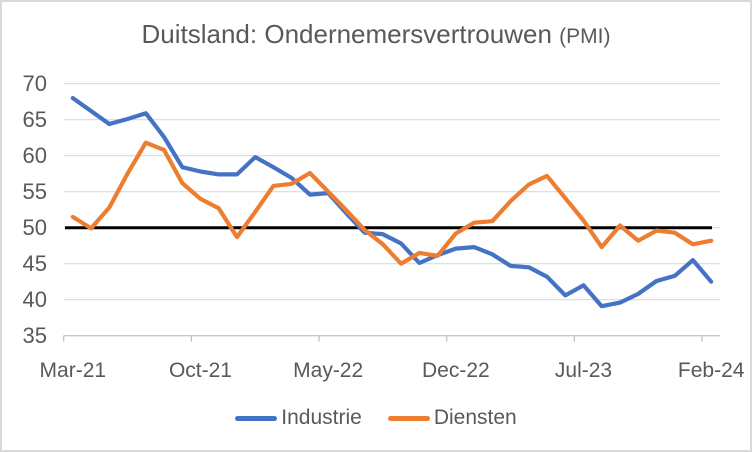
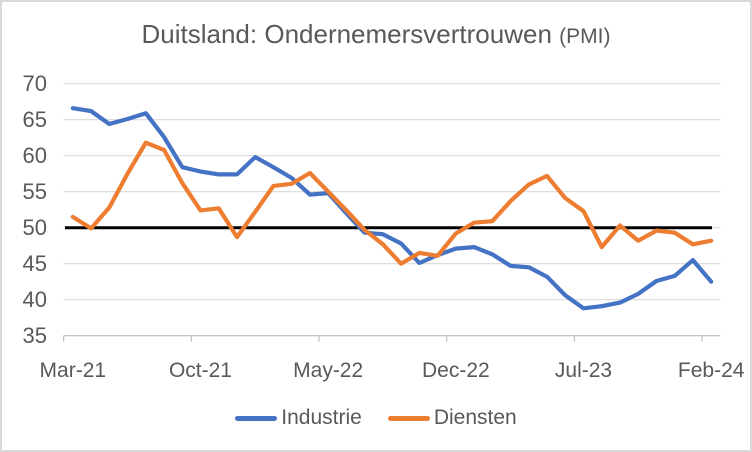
Industrie/Mar-21: 68 -> 67
Diensten/Oct-21: 54 -> 52
Industrie/Jul-23: 42 -> 39
Diensten/Jul-23: 51 -> 52
